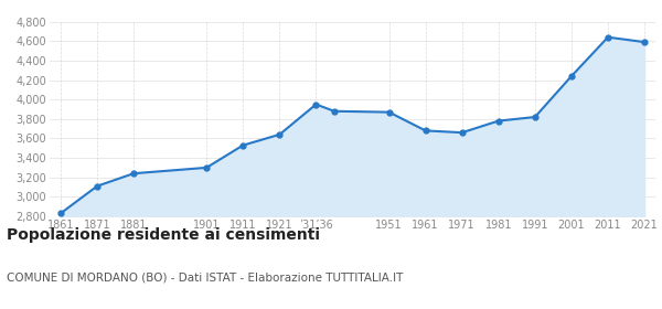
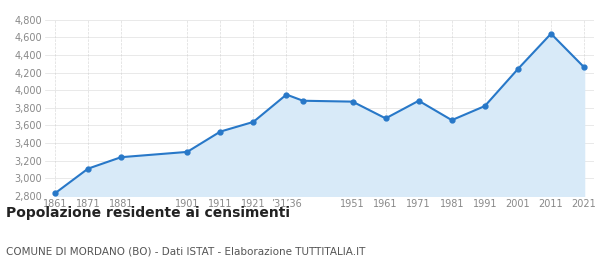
1971: 3,660 -> 3,880
1981: 3,780 -> 3,660
2021: 4,590 -> 4,260
